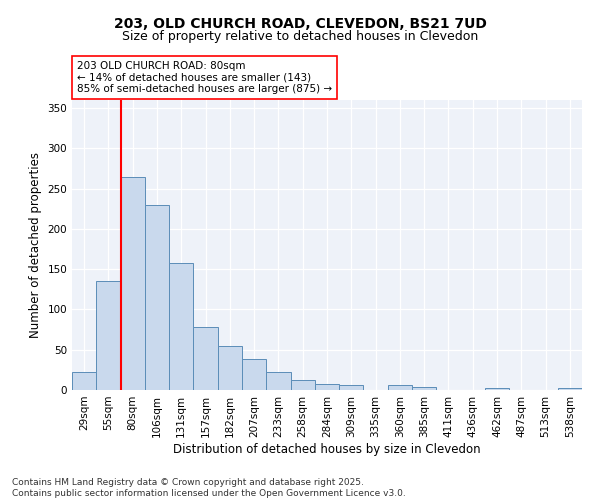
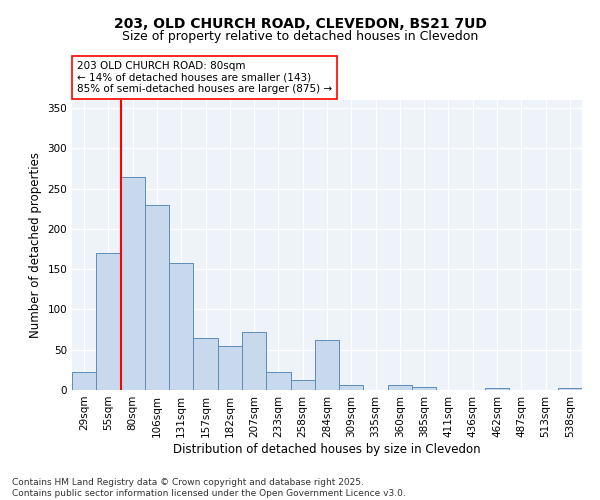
55sqm: 135 -> 170
157sqm: 78 -> 64
207sqm: 38 -> 72
284sqm: 8 -> 62
